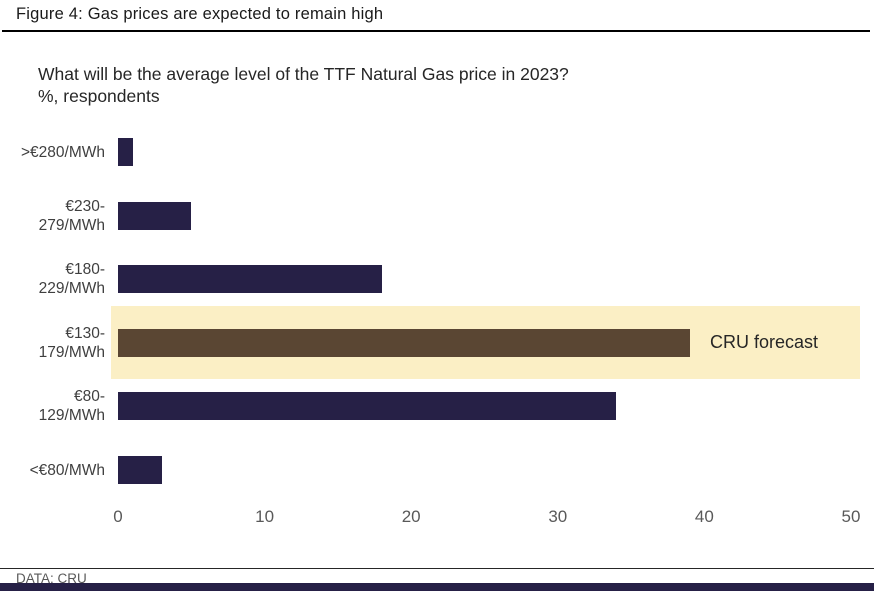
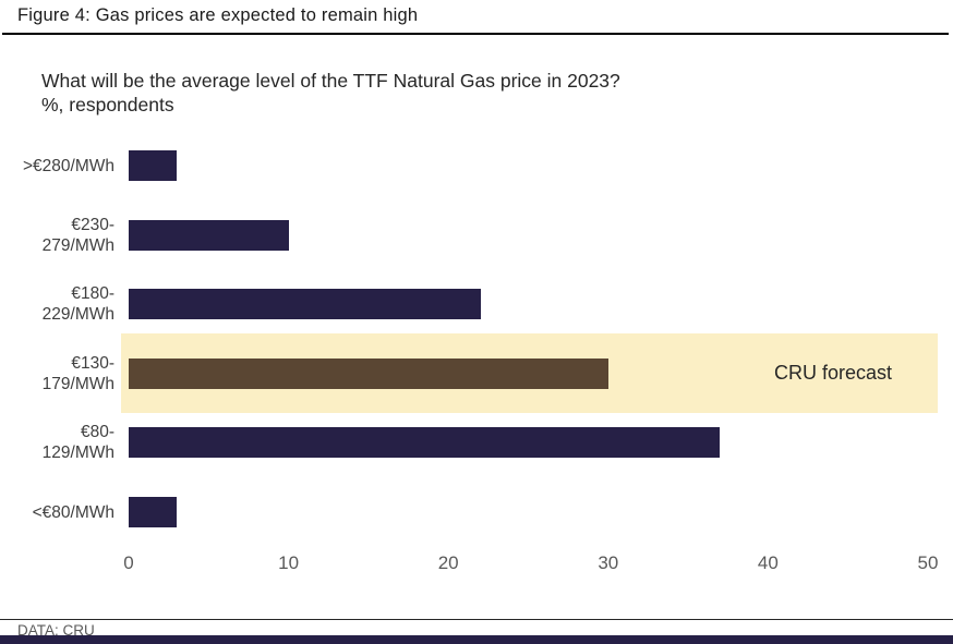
>€280/MWh: 1 -> 3
€230- 279/MWh: 5 -> 10
€180- 229/MWh: 18 -> 22
€130- 179/MWh: 39 -> 30
€80- 129/MWh: 34 -> 37
